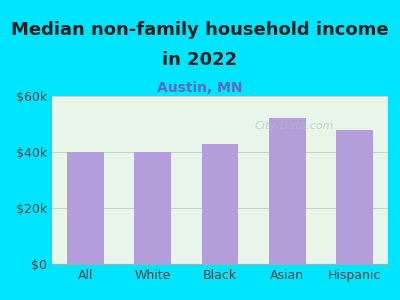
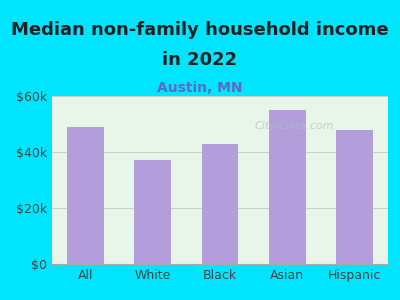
All: $40k -> $49k
White: $40k -> $37k
Asian: $52k -> $55k
